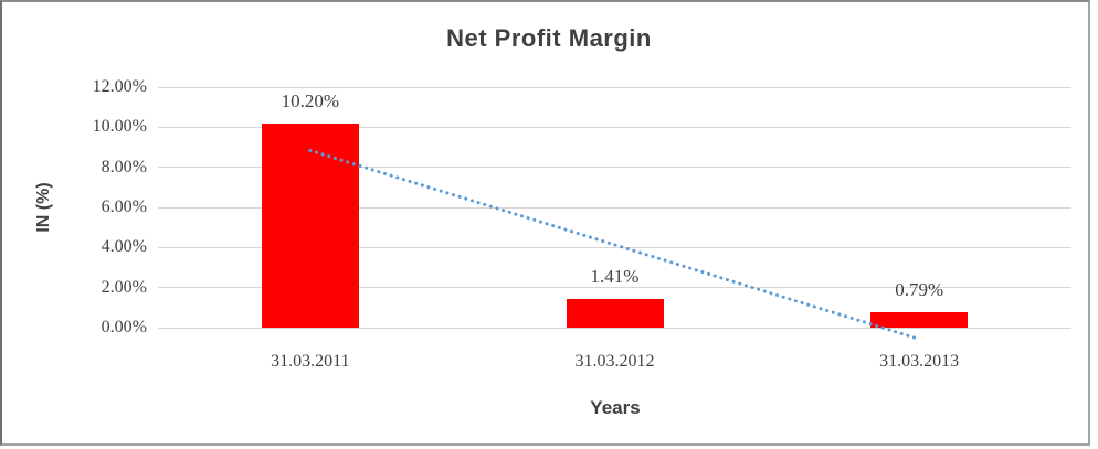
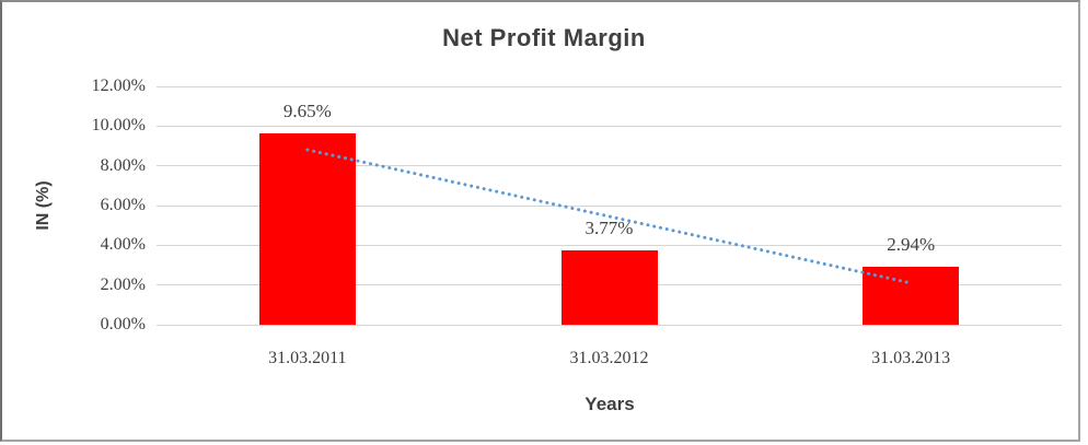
31.03.2011: 10.20% -> 9.65%
31.03.2012: 1.41% -> 3.77%
31.03.2013: 0.79% -> 2.94%
